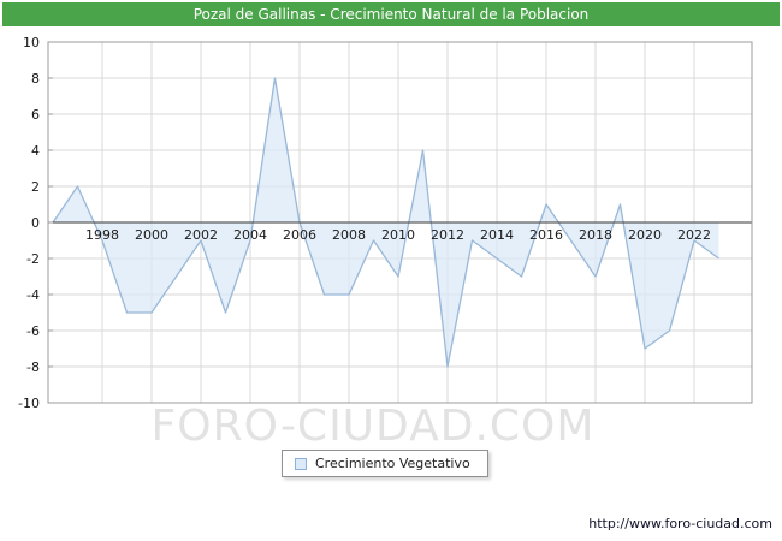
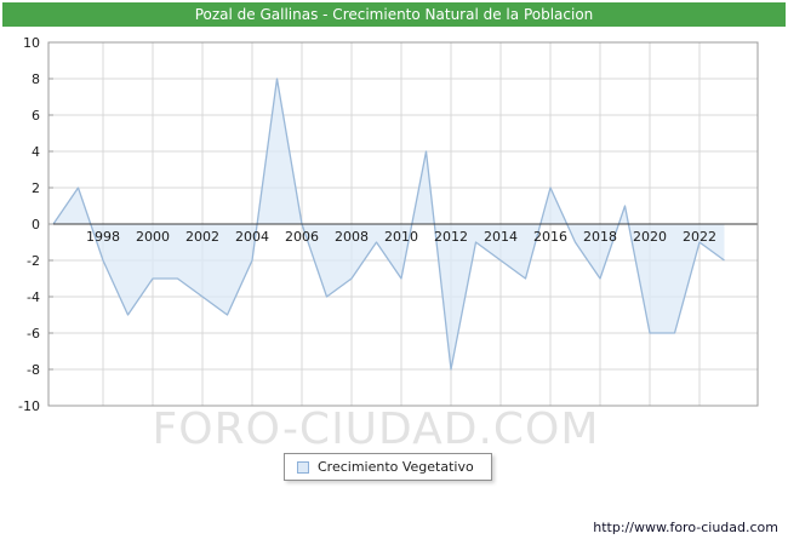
1998: -1 -> -2
2000: -5 -> -3
2002: -1 -> -4
2004: -1 -> -2
2008: -4 -> -3
2016: 1 -> 2
2020: -7 -> -6
